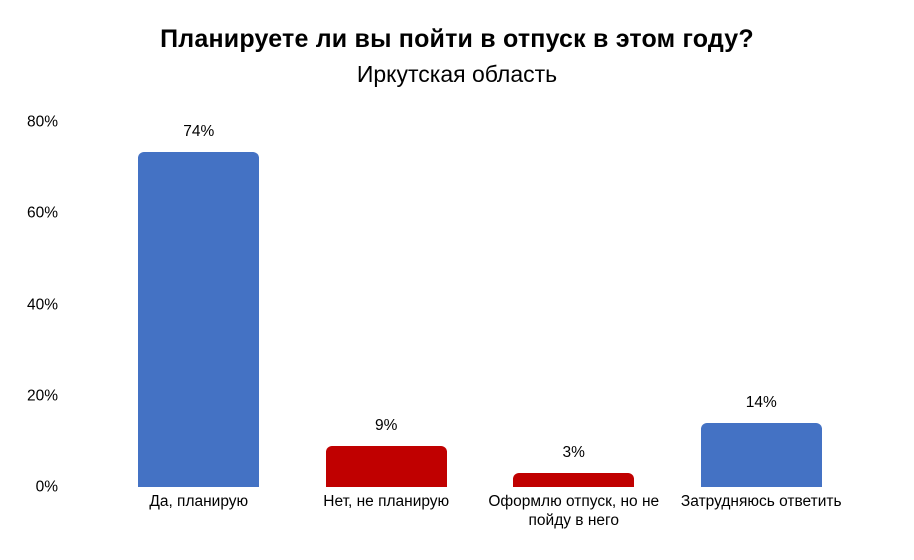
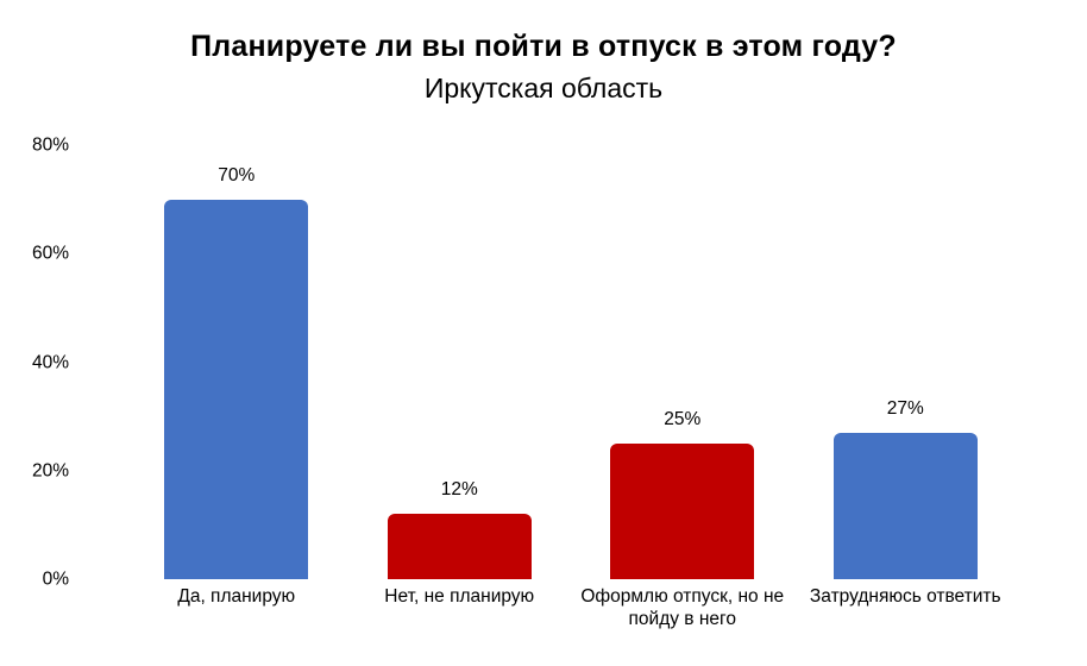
Да, планирую: 74% -> 70%
Нет, не планирую: 9% -> 12%
Оформлю отпуск, но не пойду в него: 3% -> 25%
Затрудняюсь ответить: 14% -> 27%
